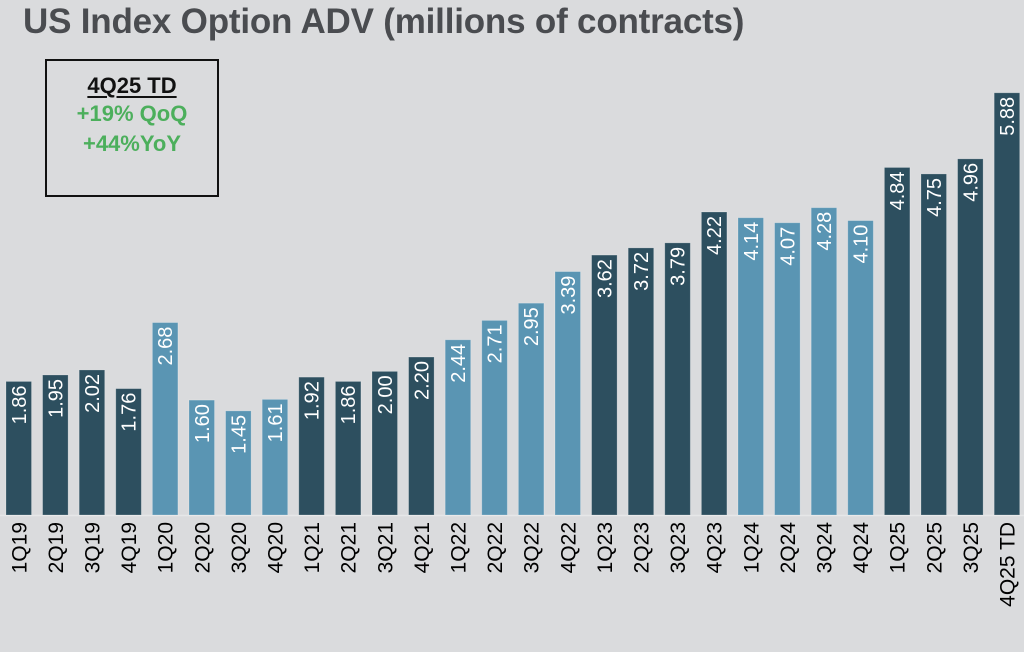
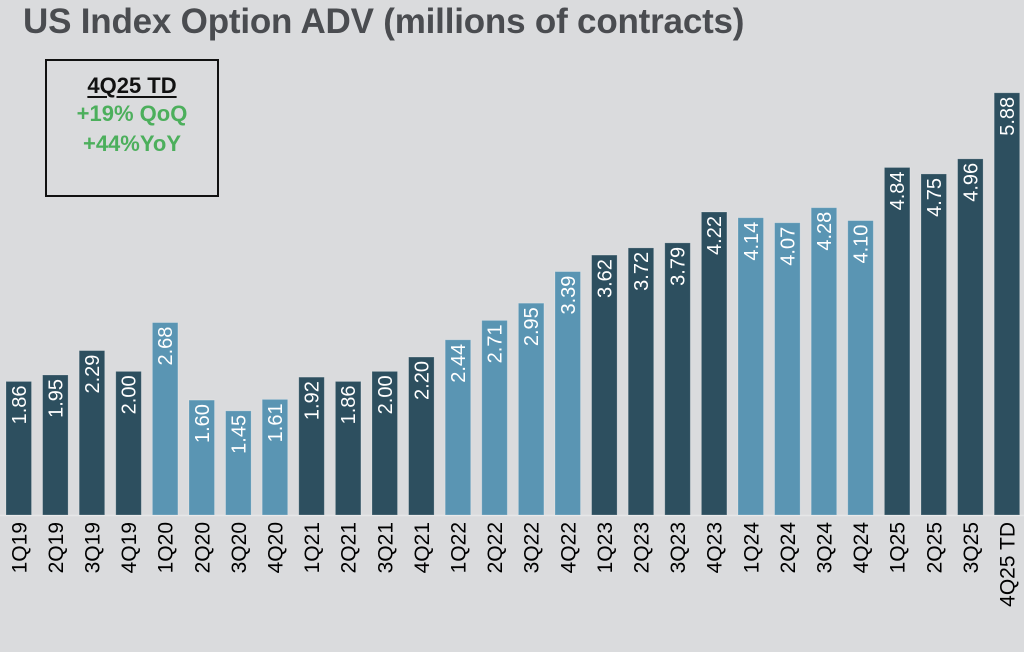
3Q19: 2.02 -> 2.29
4Q19: 1.76 -> 2.00
